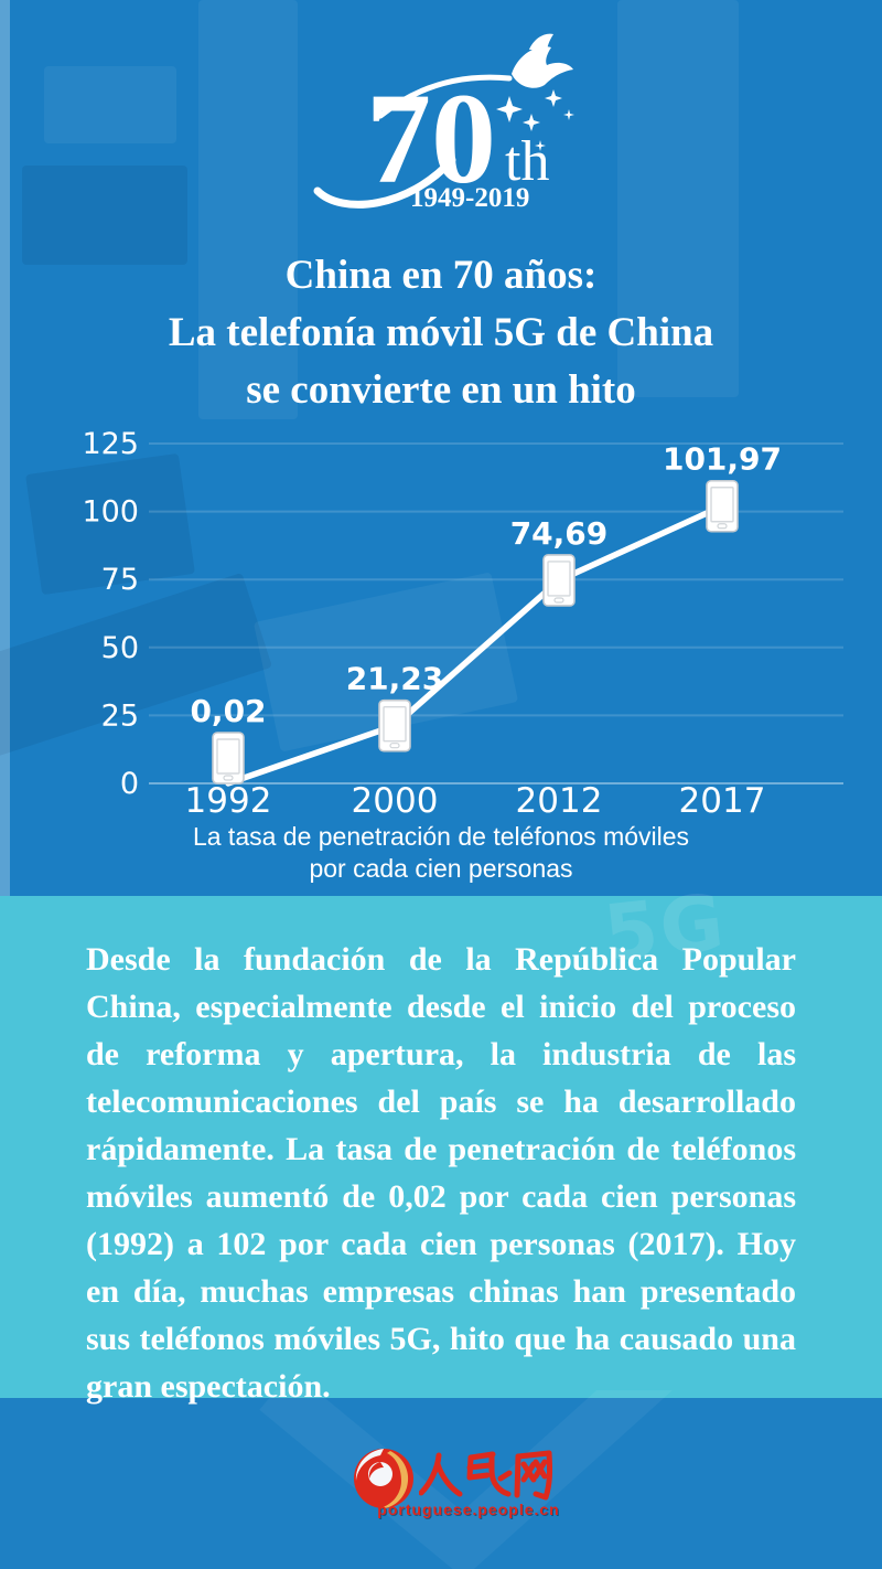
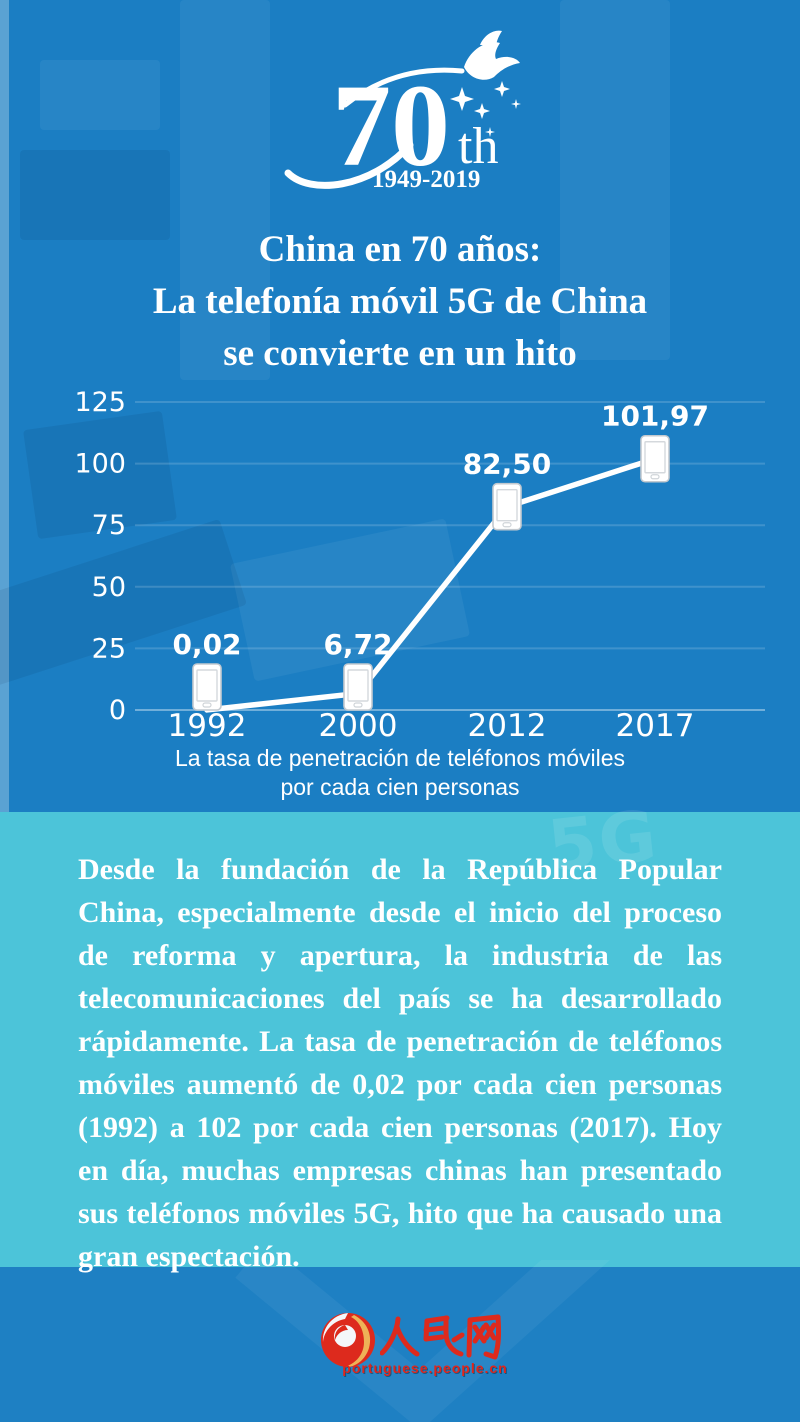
2000: 21,23 -> 6,72
2012: 74,69 -> 82,50
